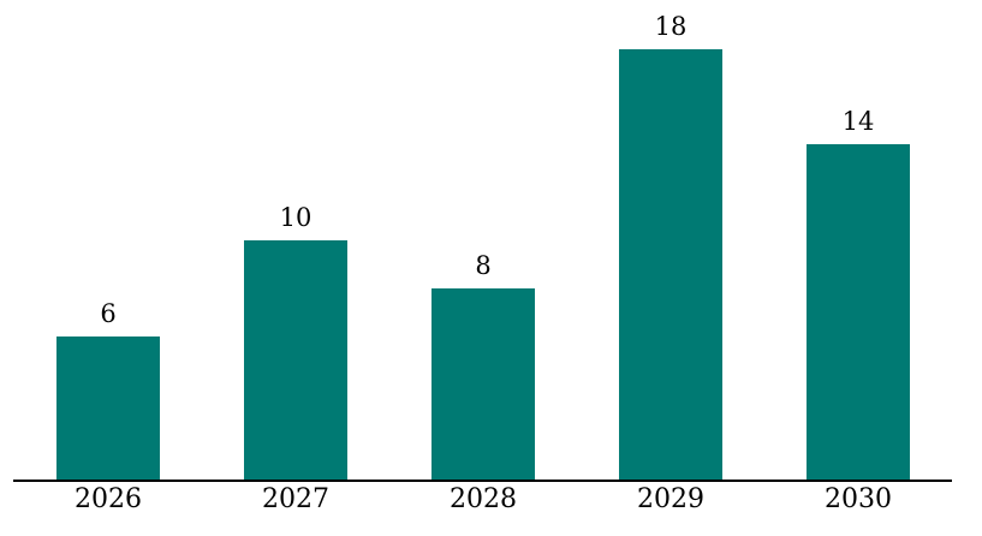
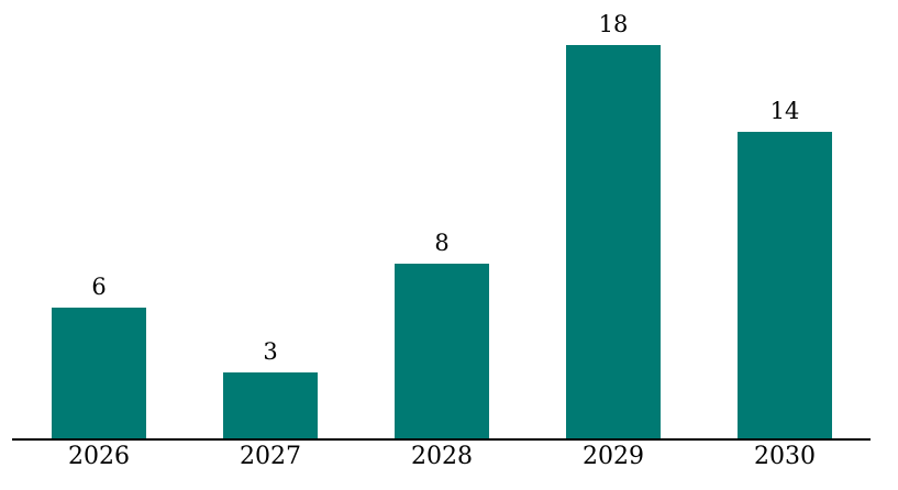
2027: 10 -> 3
